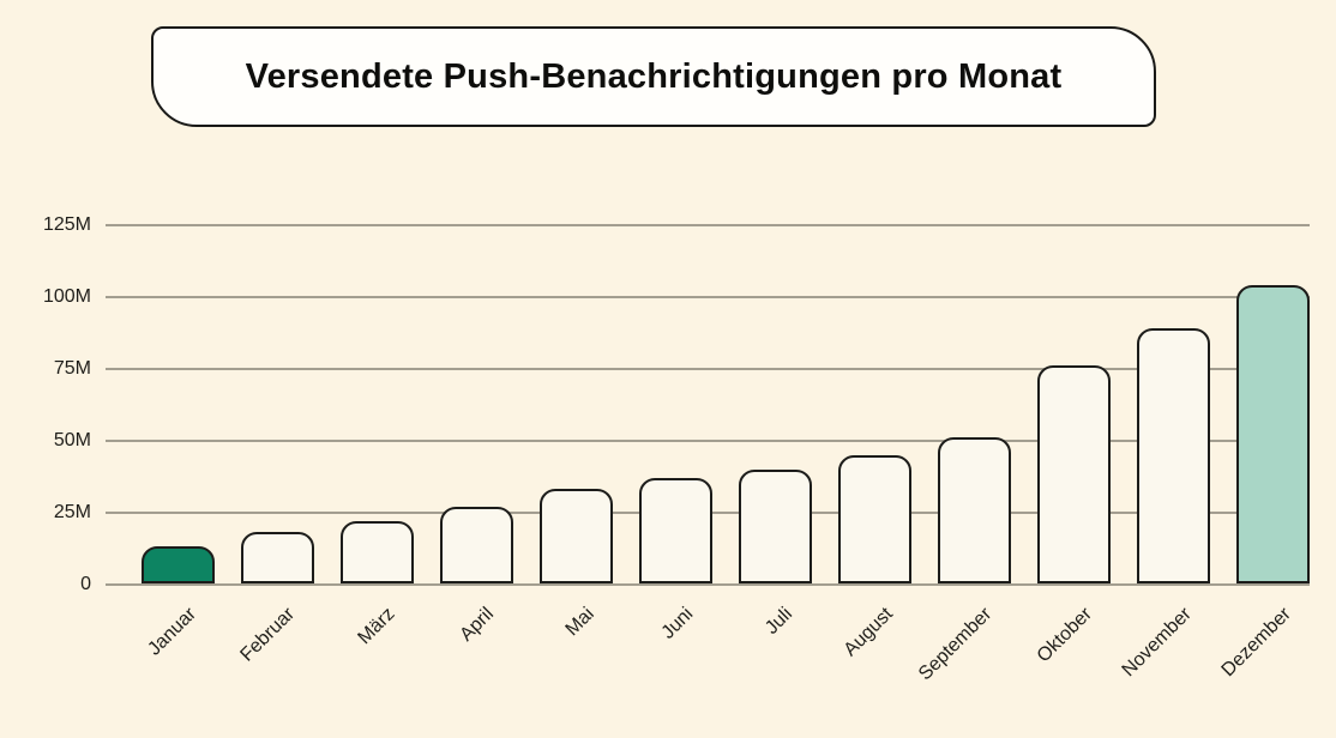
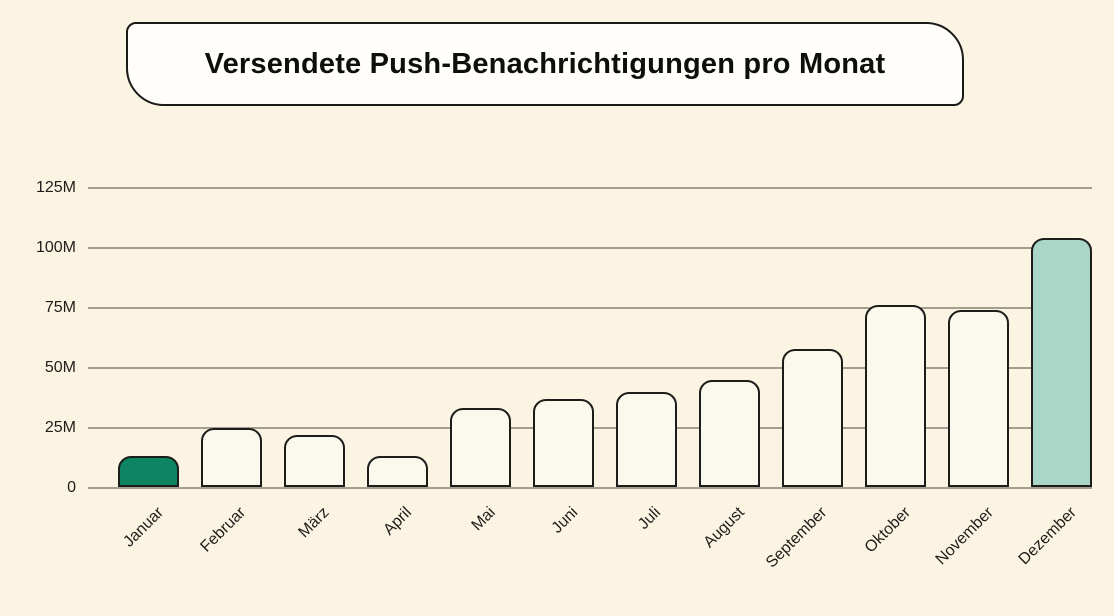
Februar: 18M -> 25M
April: 27M -> 13M
September: 51M -> 58M
November: 89M -> 74M
